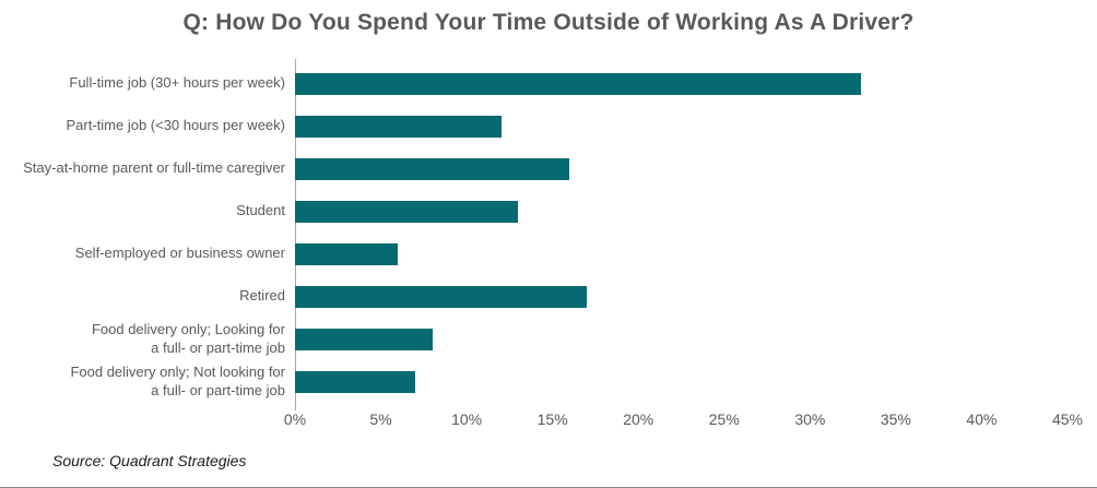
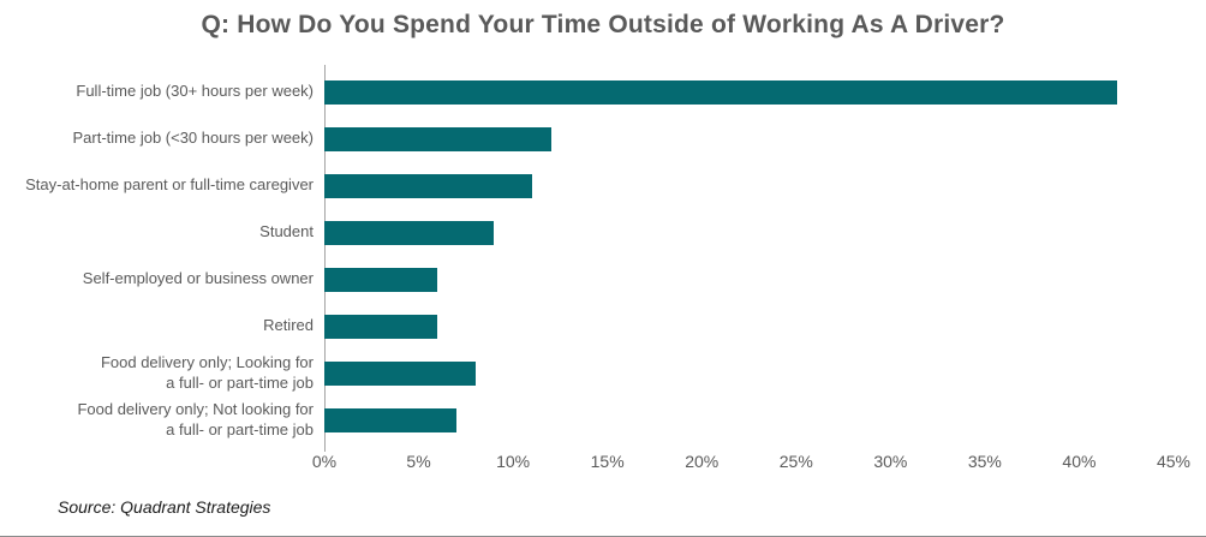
Full-time job (30+ hours per week): 33% -> 42%
Stay-at-home parent or full-time caregiver: 16% -> 11%
Student: 13% -> 9%
Retired: 17% -> 6%
